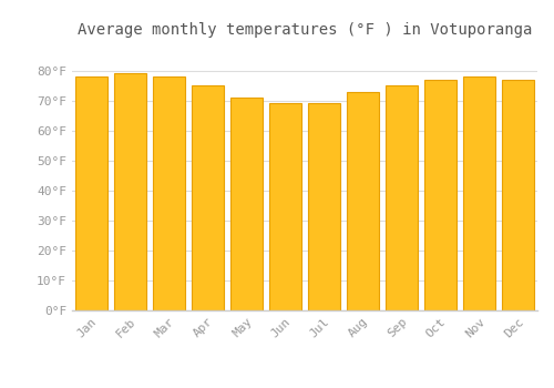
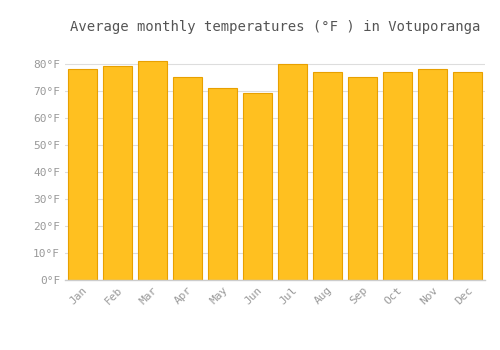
Mar: 78°F -> 81°F
Jul: 69°F -> 80°F
Aug: 73°F -> 77°F
